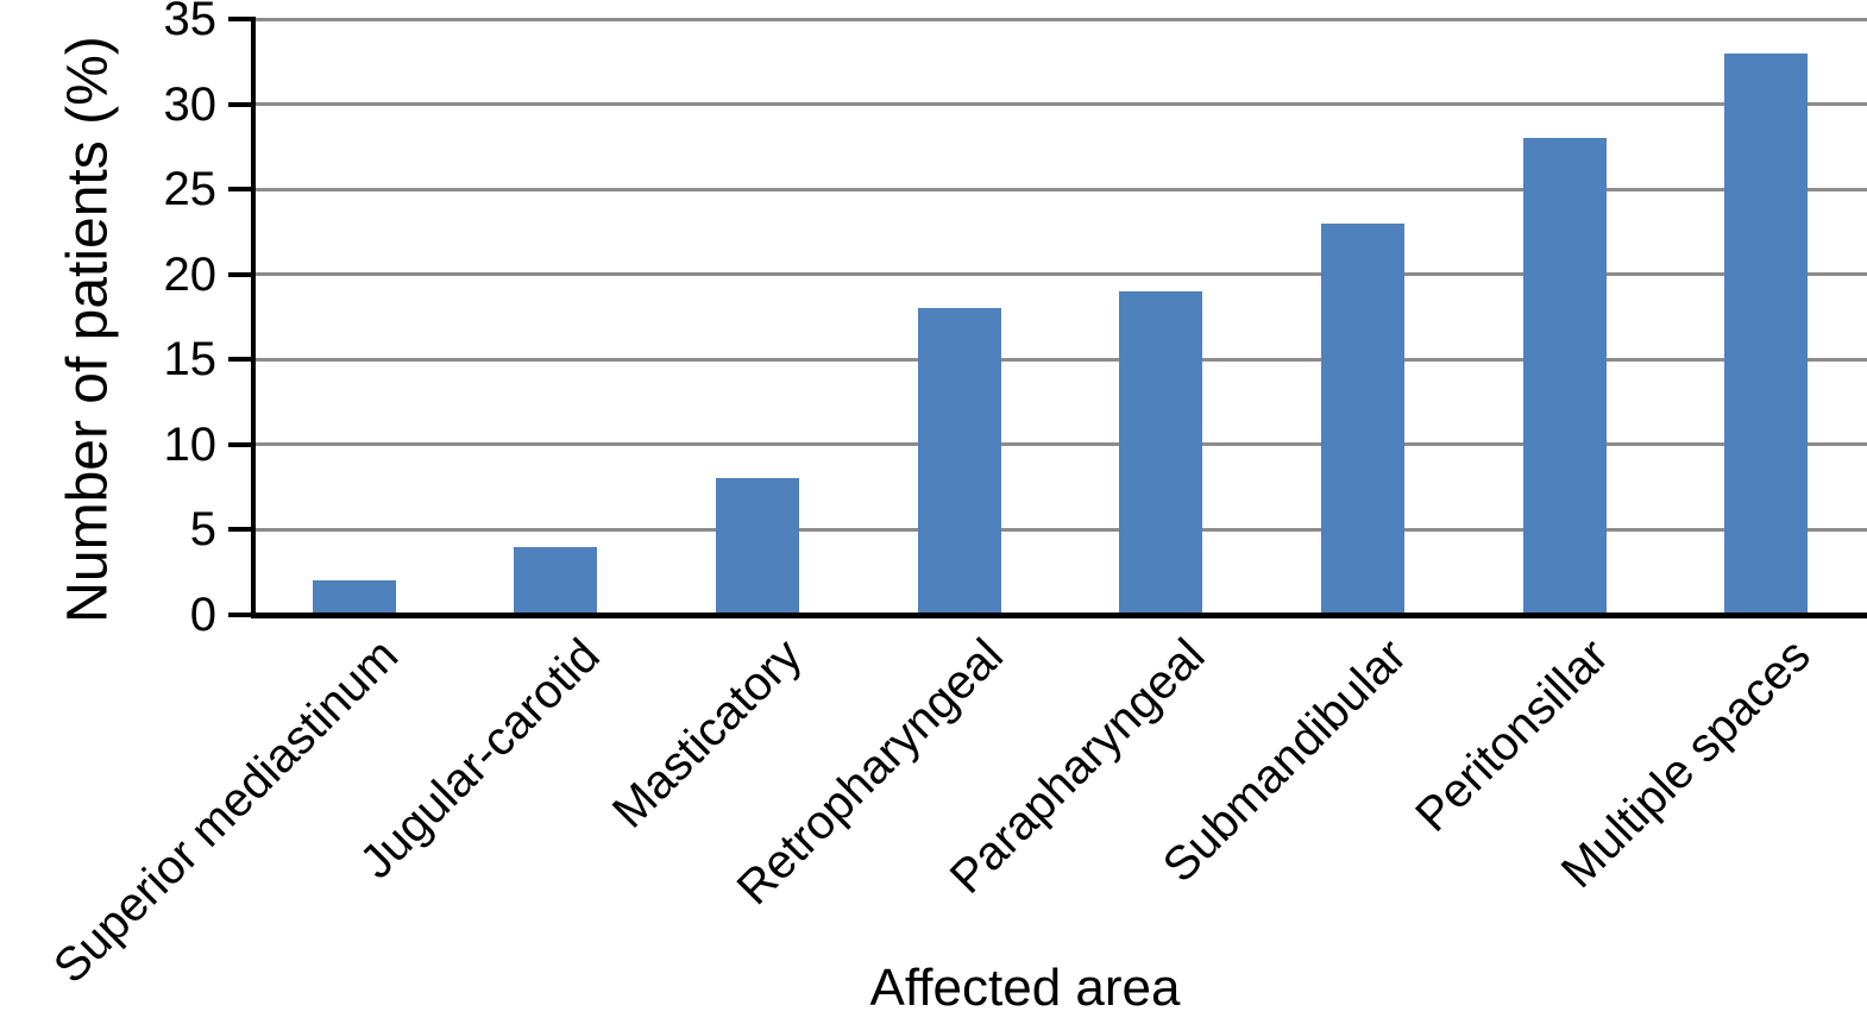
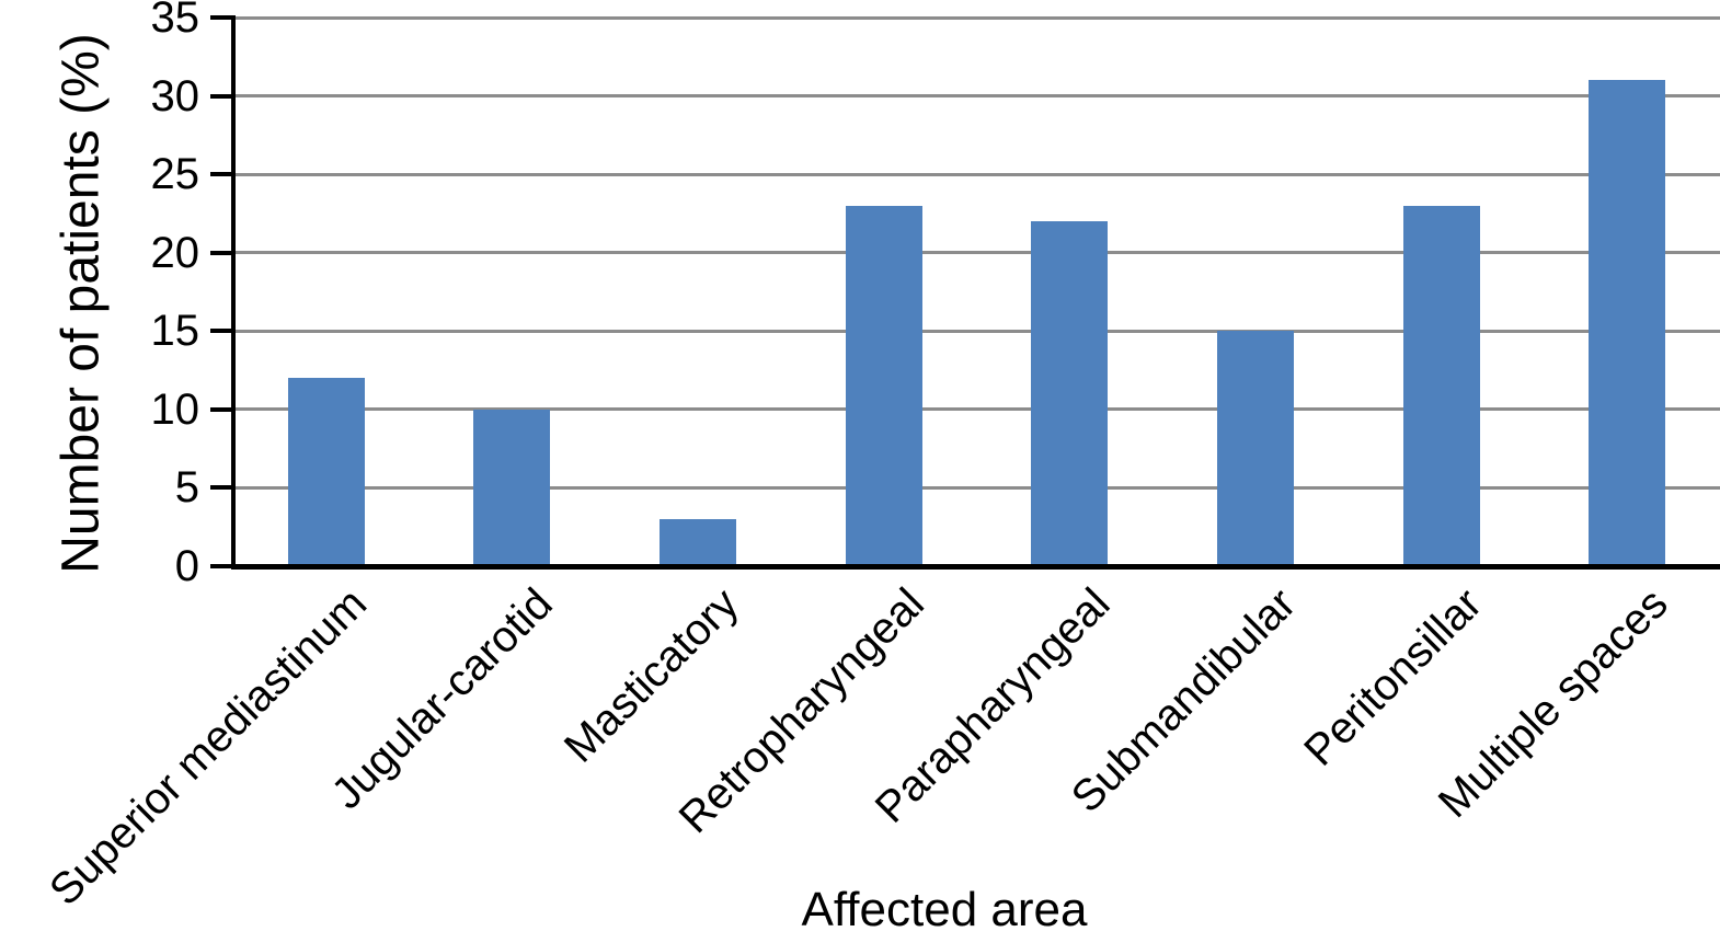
Superior mediastinum: 2 -> 12
Jugular-carotid: 4 -> 10
Masticatory: 8 -> 3
Retropharyngeal: 18 -> 23
Parapharyngeal: 19 -> 22
Submandibular: 23 -> 15
Peritonsillar: 28 -> 23
Multiple spaces: 33 -> 31
